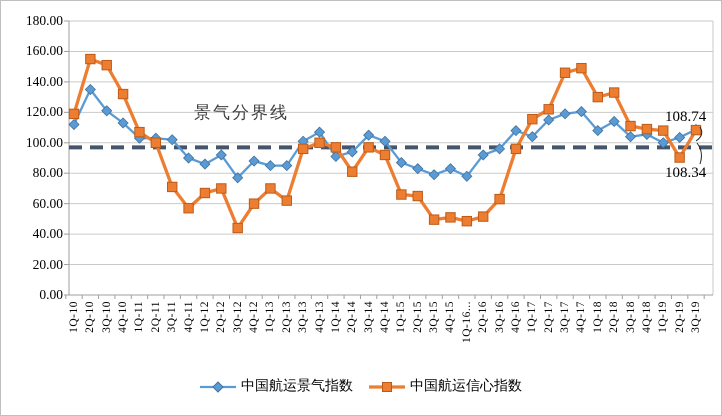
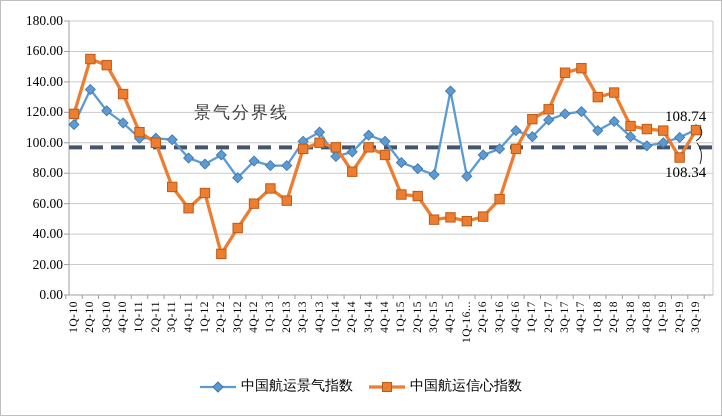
中国航运信心指数/2Q-12: 70 -> 27
中国航运景气指数/4Q-15: 83 -> 134
中国航运景气指数/4Q-18: 106 -> 98
